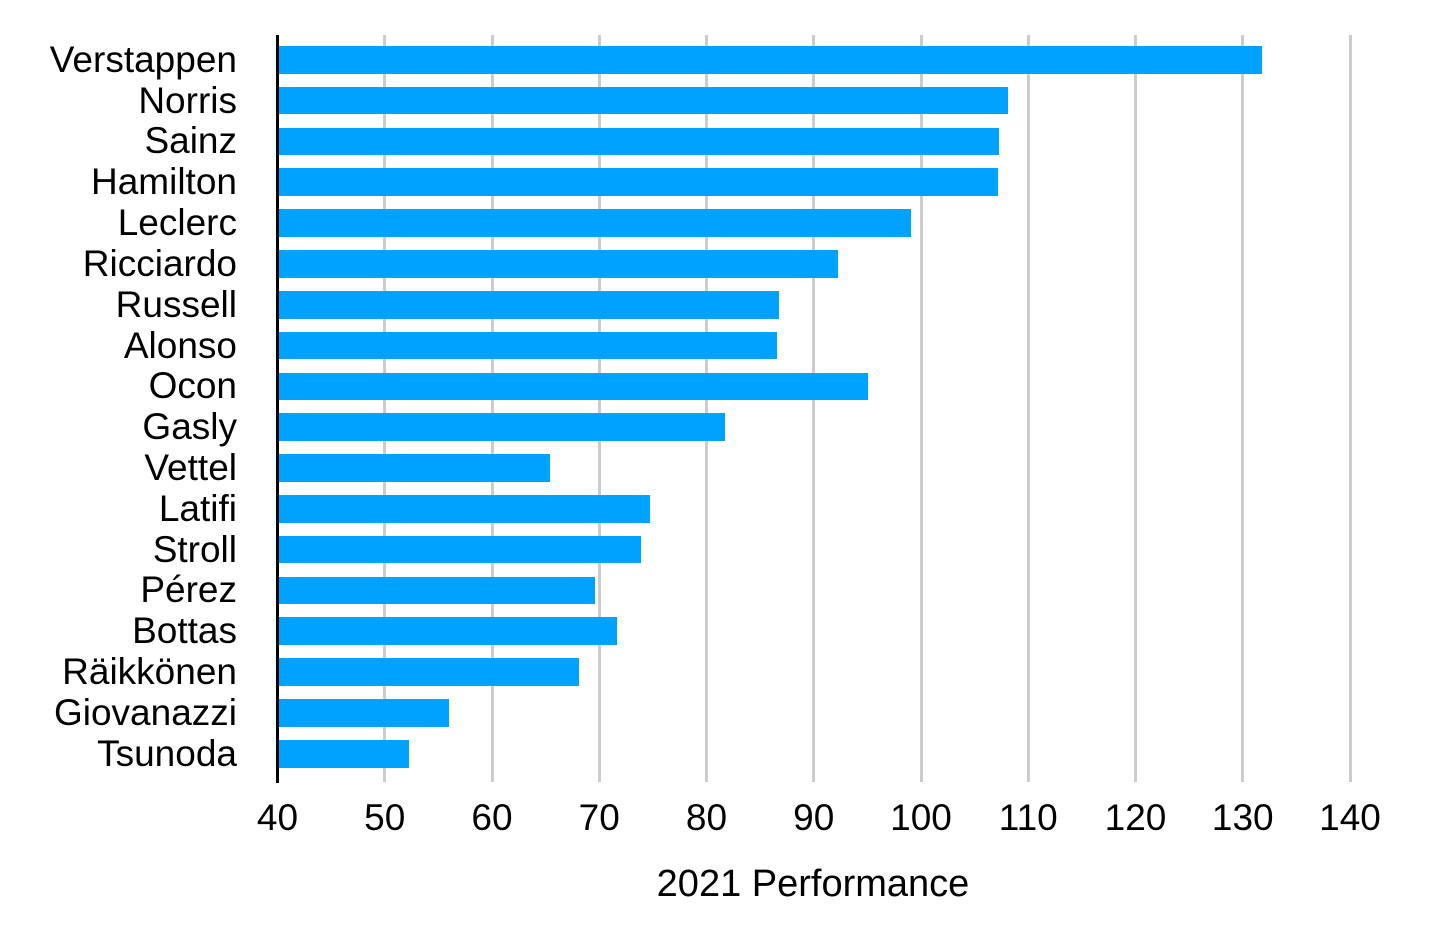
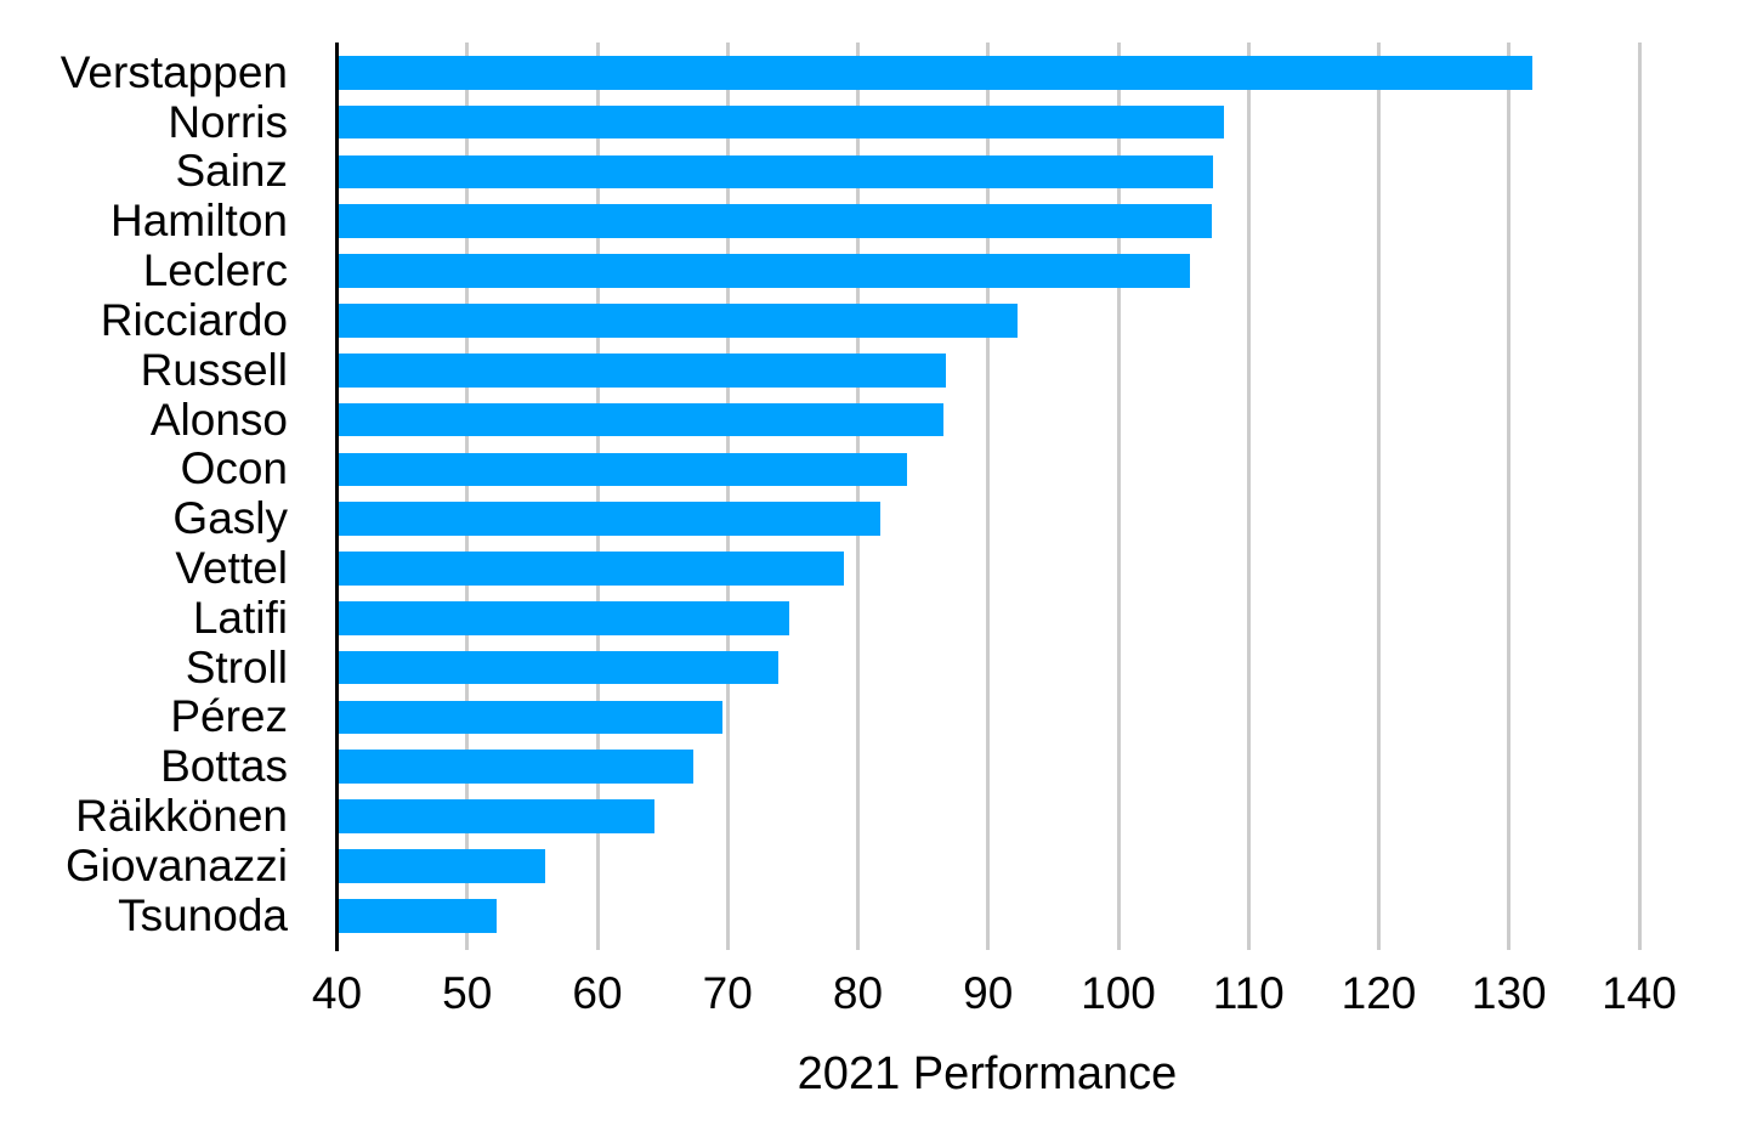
Leclerc: 99.1 -> 105.5
Ocon: 95.1 -> 83.8
Vettel: 65.4 -> 78.9
Bottas: 71.7 -> 67.4
Räikkönen: 68.1 -> 64.4
